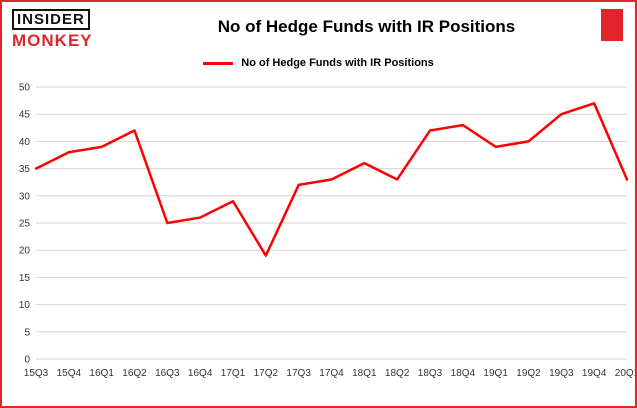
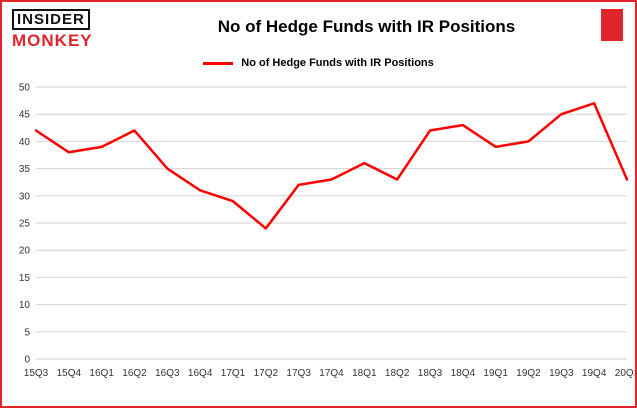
15Q3: 35 -> 42
16Q3: 25 -> 35
16Q4: 26 -> 31
17Q2: 19 -> 24
